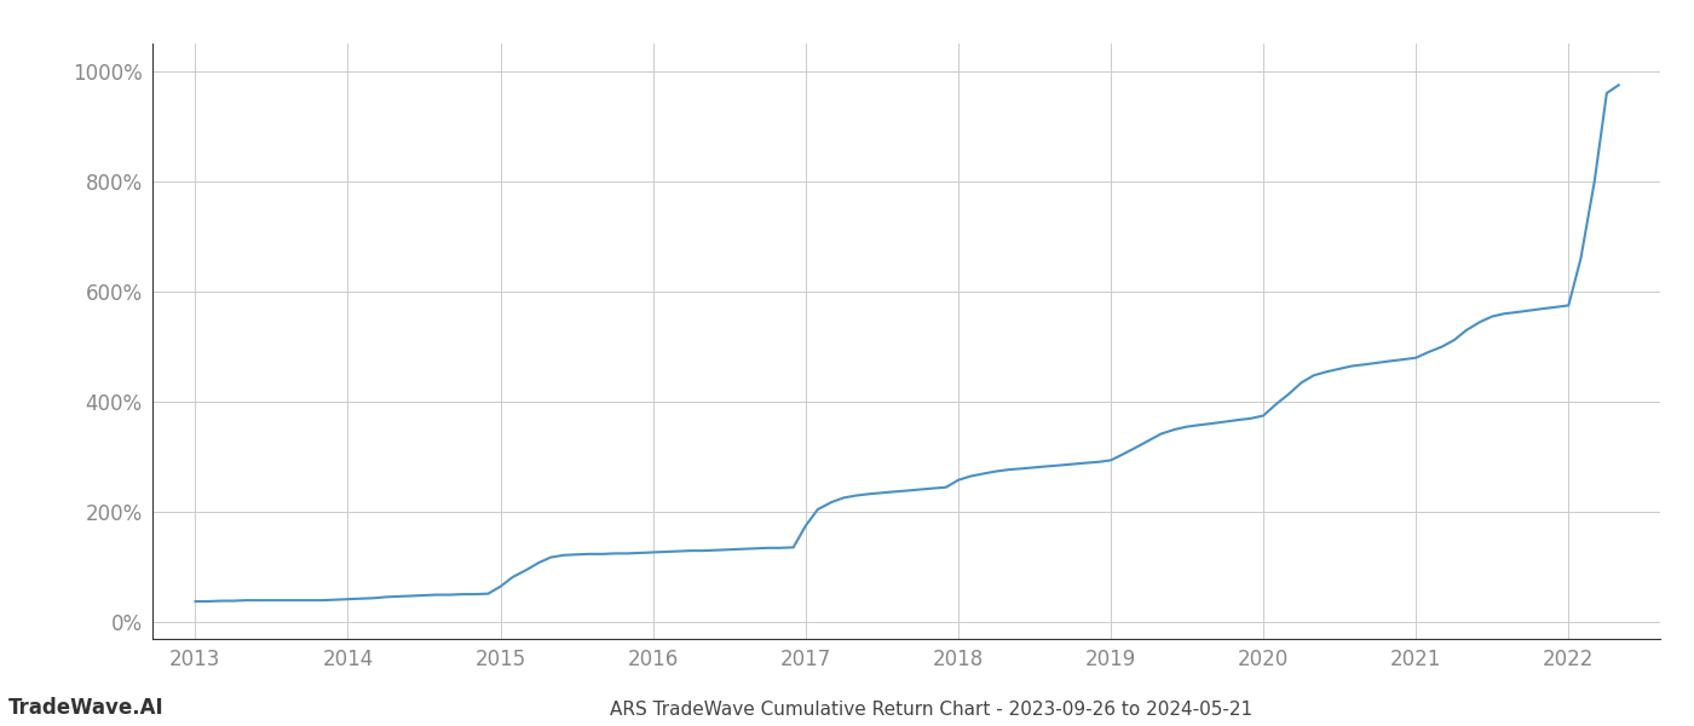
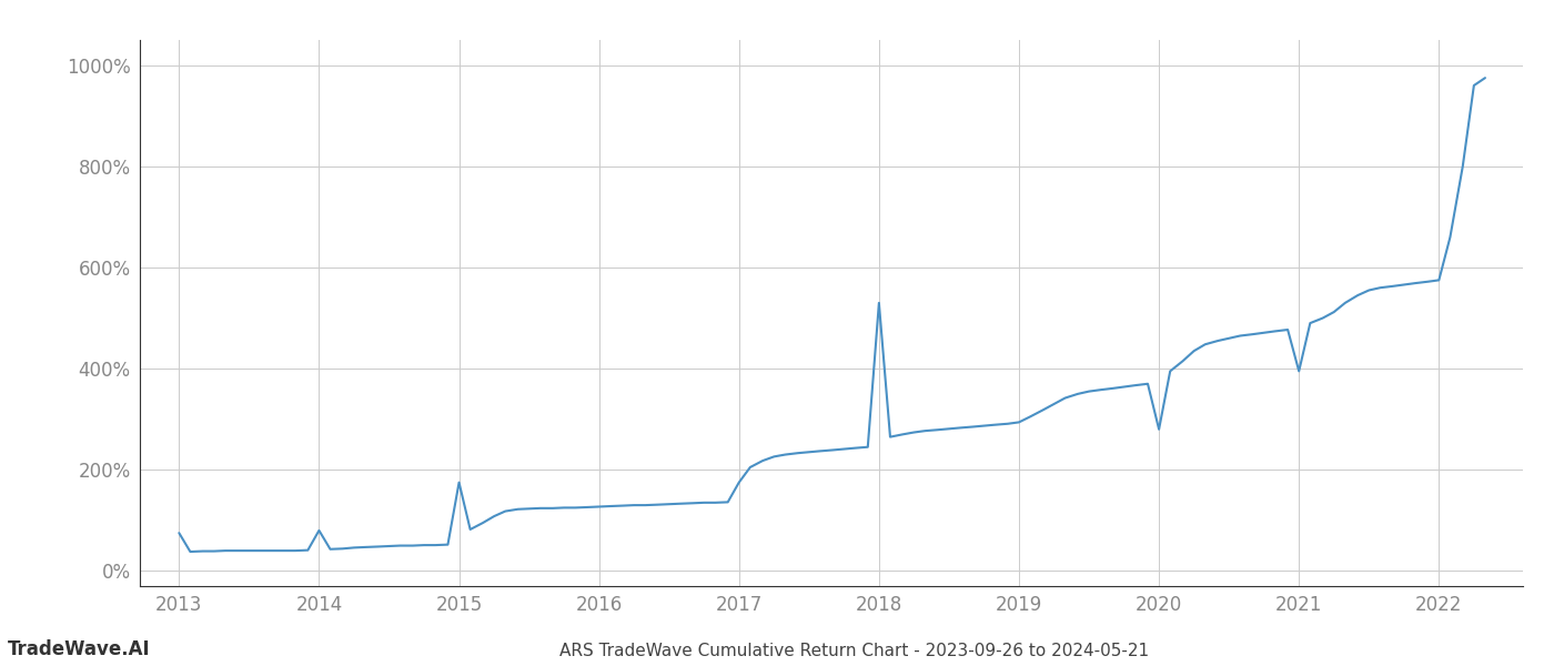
2013: 38% -> 75%
2014: 42% -> 80%
2015: 65% -> 175%
2018: 258% -> 530%
2020: 375% -> 280%
2021: 480% -> 395%
